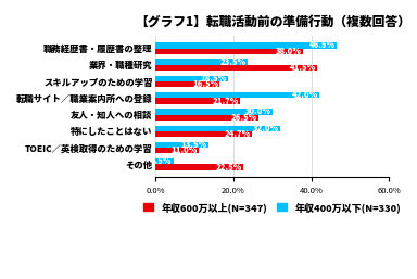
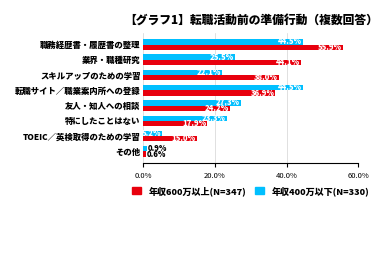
年収400万以下(N=330)/職務経歴書・履歴書の整理: 46.5% -> 44.5%
年収600万以上(N=347)/職務経歴書・履歴書の整理: 38.0% -> 55.9%
年収400万以下(N=330)/業界・職種研究: 23.5% -> 25.5%
年収600万以上(N=347)/業界・職種研究: 41.5% -> 44.1%
年収400万以下(N=330)/スキルアップのための学習: 18.5% -> 22.1%
年収600万以上(N=347)/スキルアップのための学習: 16.5% -> 38.0%
年収400万以下(N=330)/転職サイト／職業案内所への登録: 42.0% -> 44.5%
年収600万以上(N=347)/転職サイト／職業案内所への登録: 21.7% -> 36.9%
年収400万以下(N=330)/友人・知人への相談: 30.0% -> 27.3%
年収600万以上(N=347)/友人・知人への相談: 26.5% -> 24.2%
年収400万以下(N=330)/特にしたことはない: 32.0% -> 23.3%
年収600万以上(N=347)/特にしたことはない: 24.7% -> 17.9%
年収400万以下(N=330)/TOEIC／英検取得のための学習: 13.5% -> 5.2%
年収600万以上(N=347)/TOEIC／英検取得のための学習: 11.0% -> 15.0%
年収400万以下(N=330)/その他: 4.5% -> 0.9%
年収600万以上(N=347)/その他: 22.5% -> 0.6%
